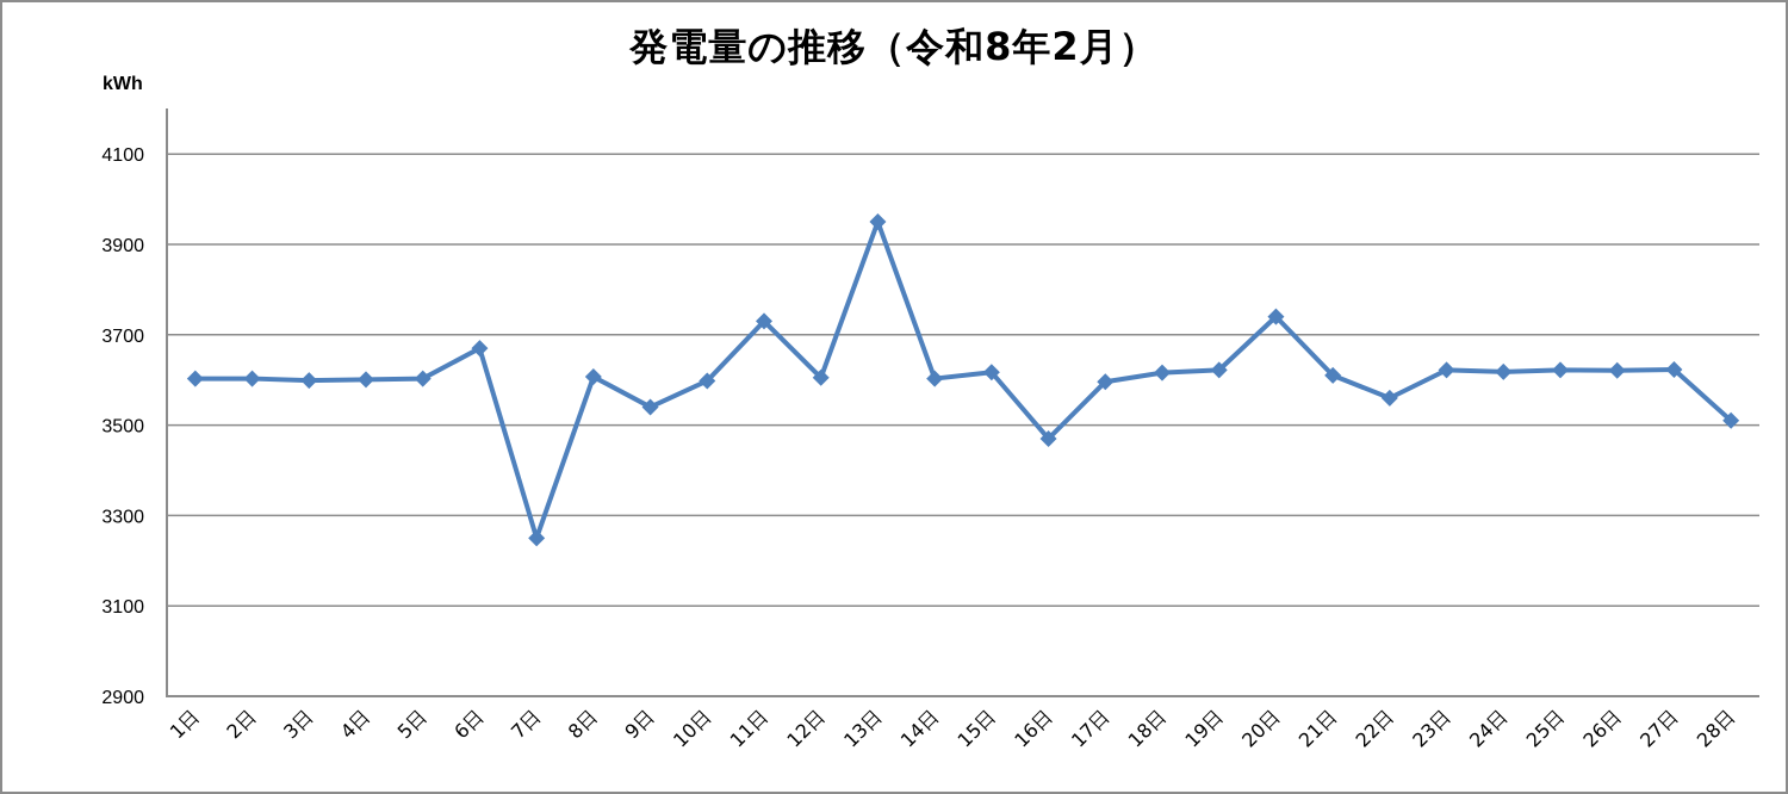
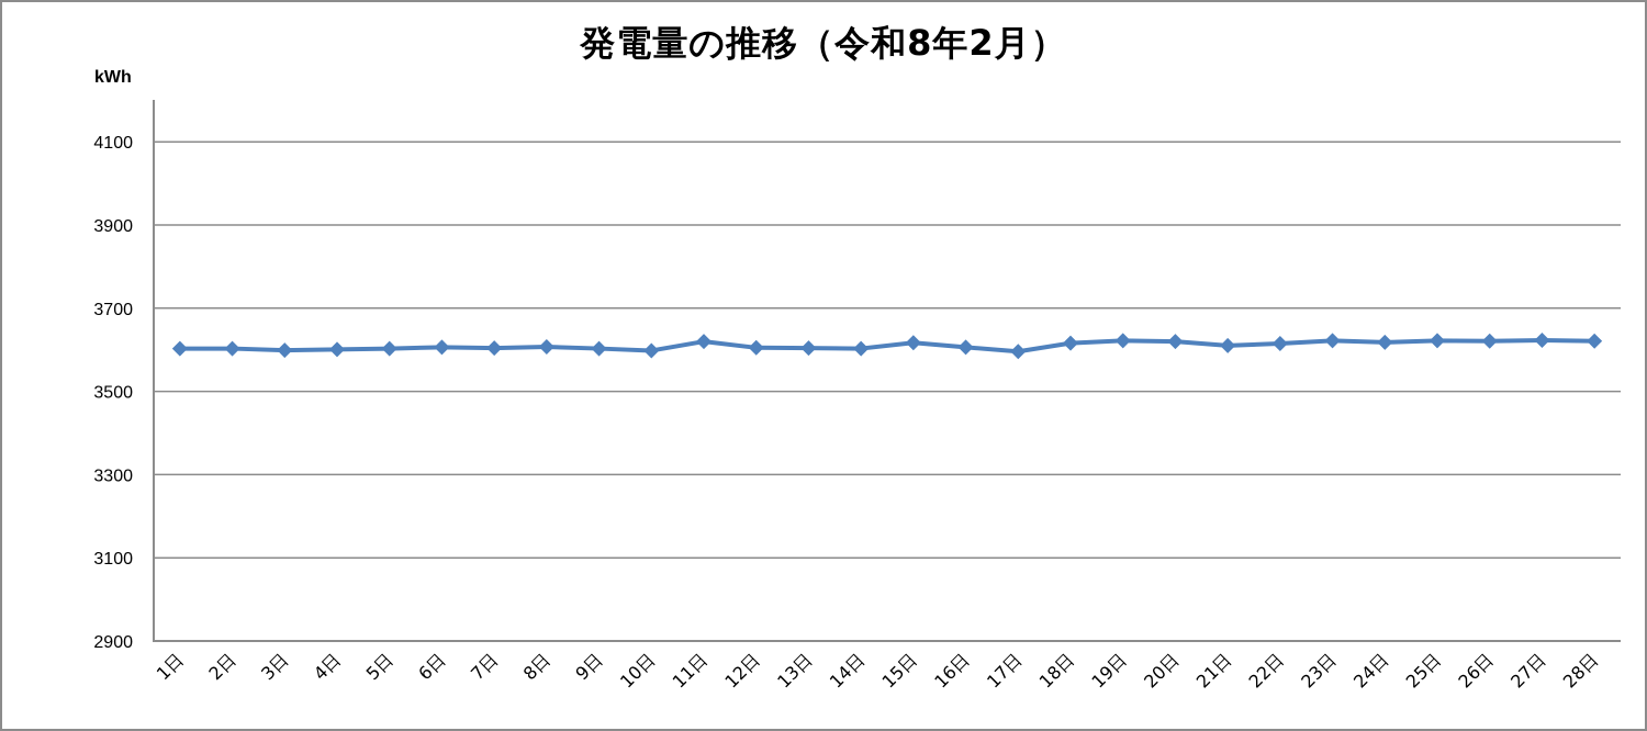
6日: 3670 -> 3610
7日: 3250 -> 3600
9日: 3540 -> 3600
11日: 3730 -> 3620
13日: 3950 -> 3600
16日: 3470 -> 3610
20日: 3740 -> 3620
22日: 3560 -> 3620
28日: 3510 -> 3620
